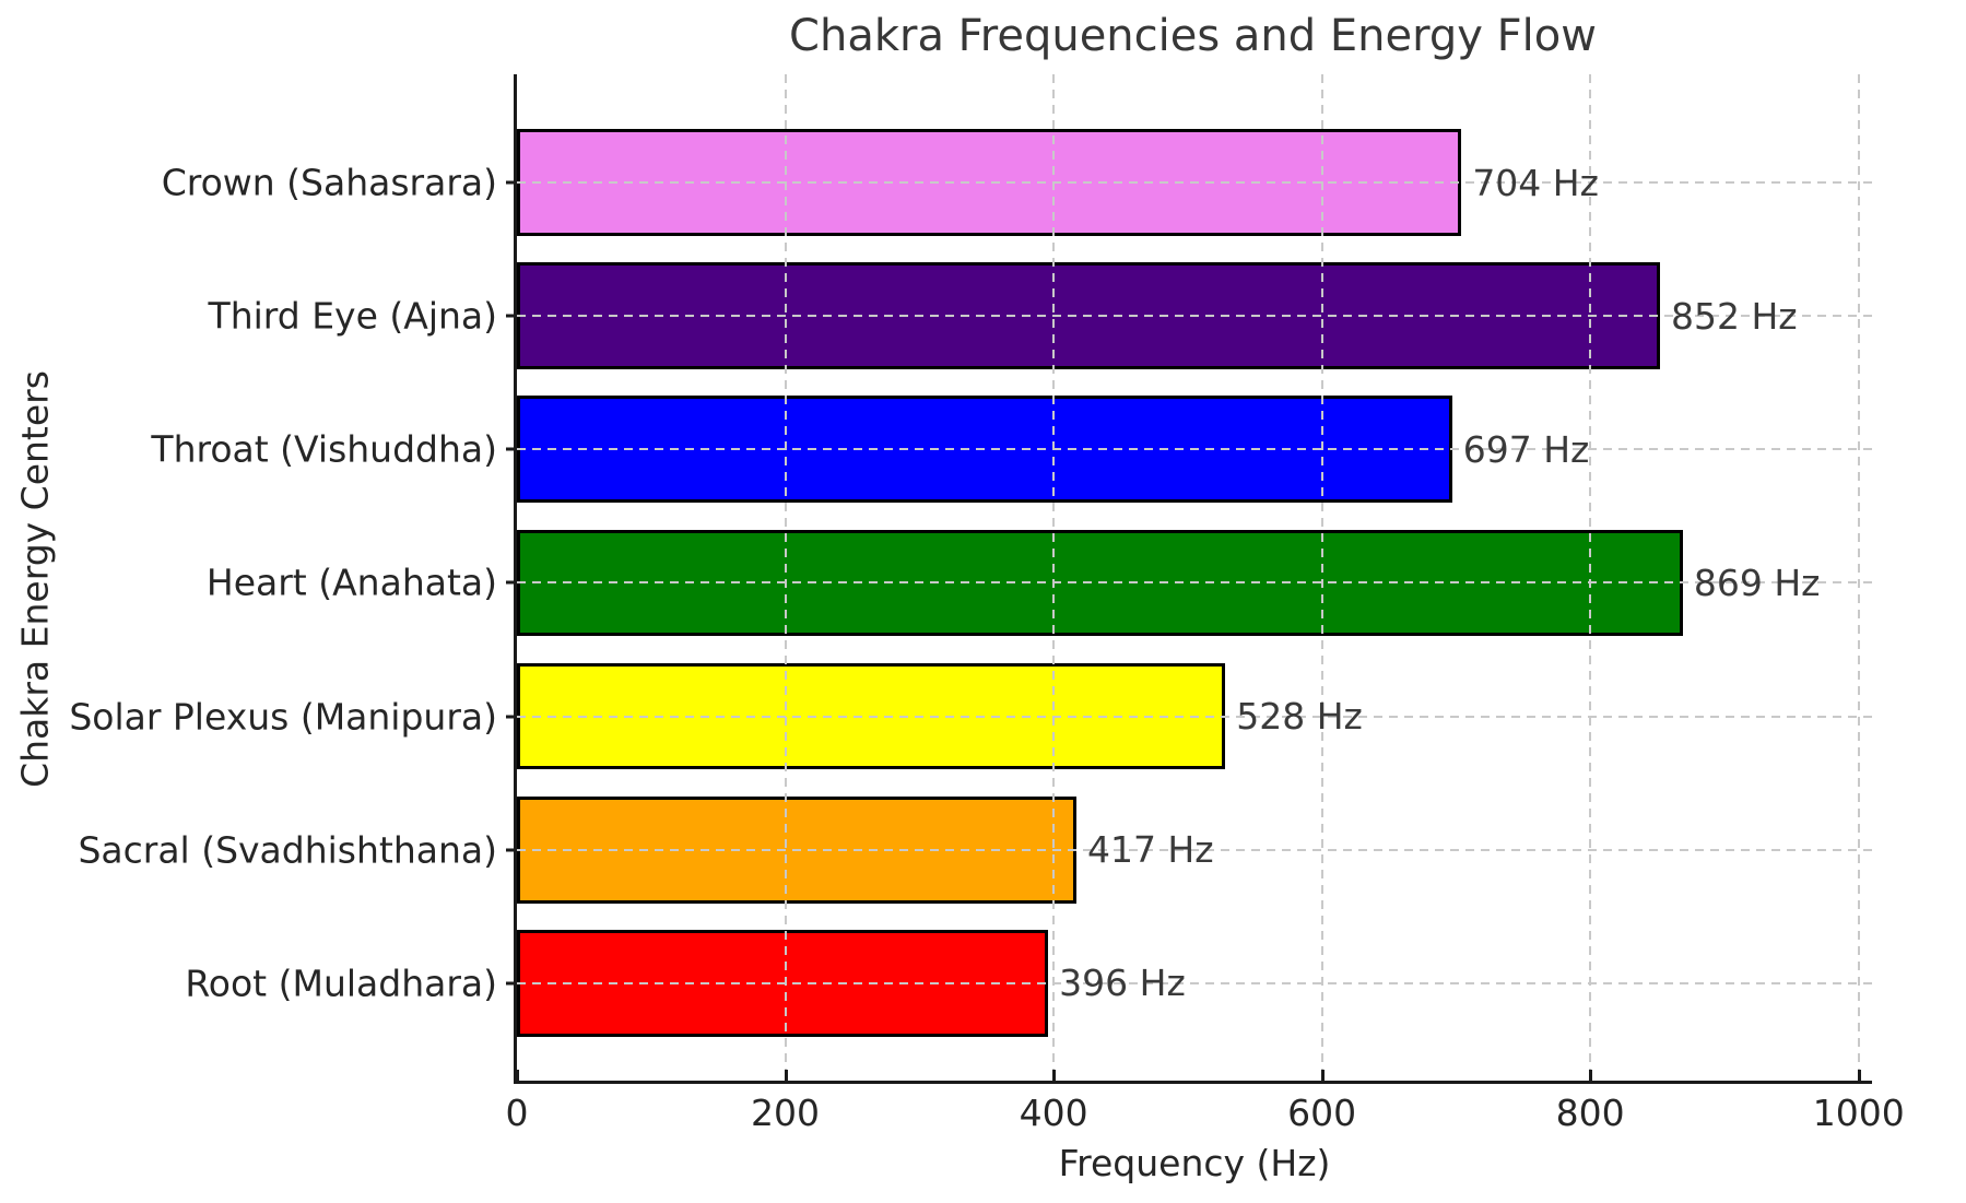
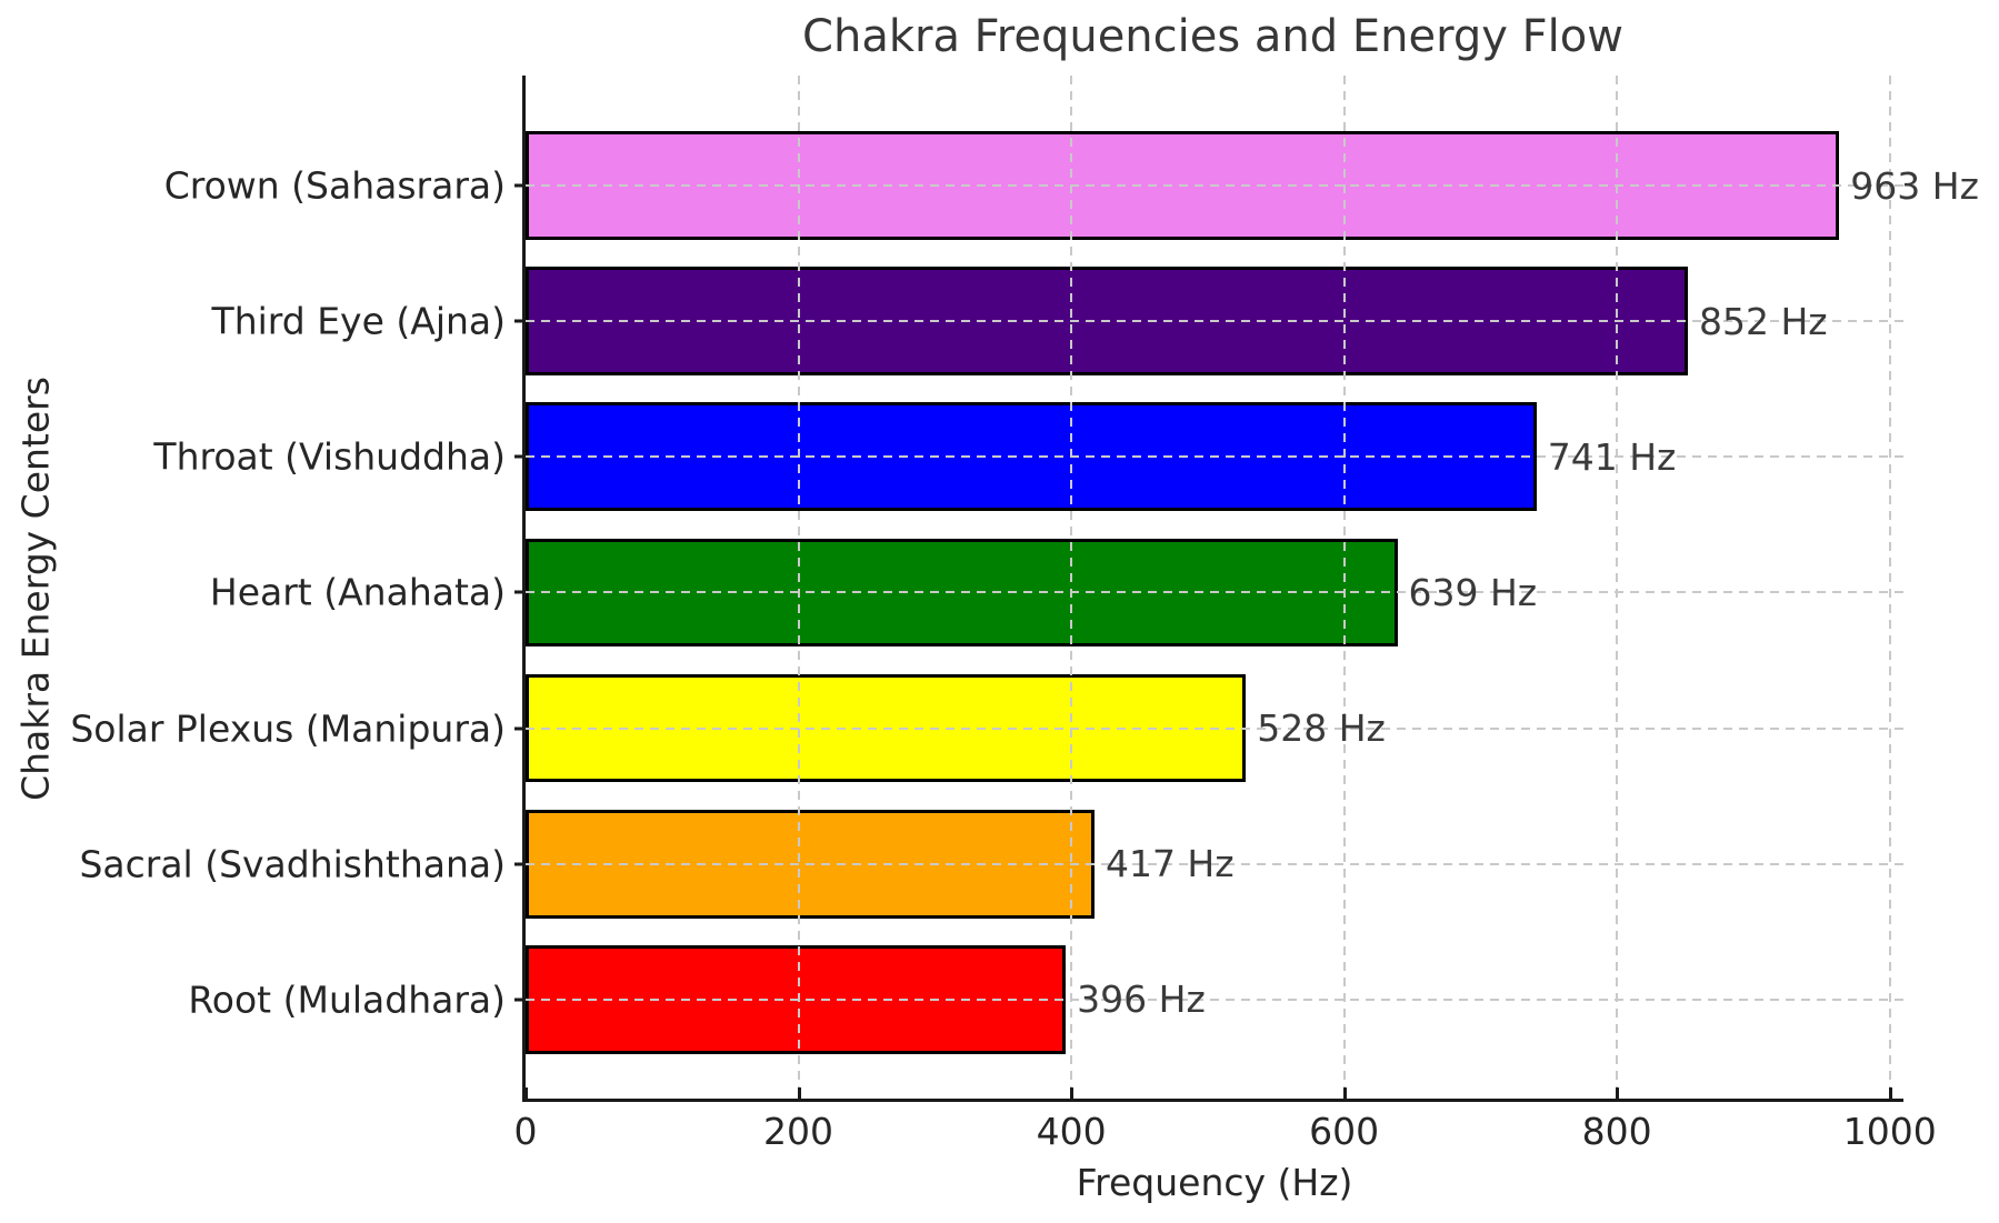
Crown (Sahasrara): 704 -> 963
Throat (Vishuddha): 697 -> 741
Heart (Anahata): 869 -> 639
